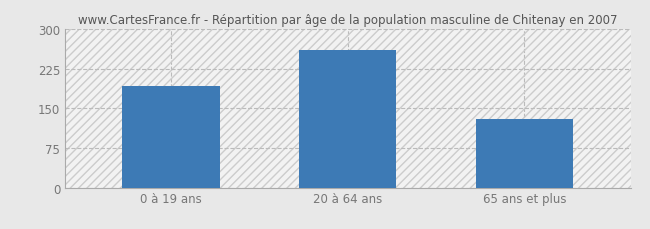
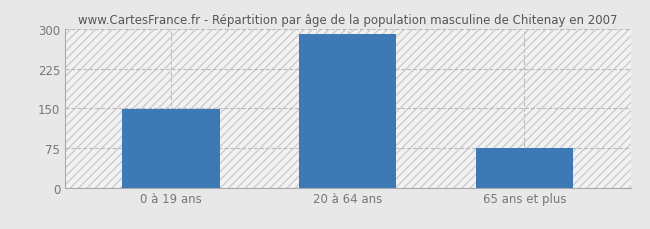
0 à 19 ans: 192 -> 148
20 à 64 ans: 260 -> 291
65 ans et plus: 130 -> 75
